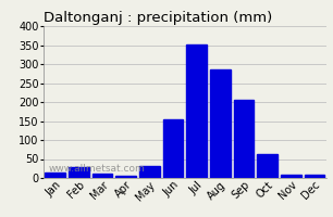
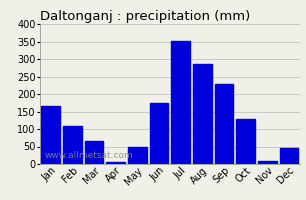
Jan: 15 -> 165
Feb: 28 -> 110
Mar: 12 -> 65
May: 32 -> 50
Jun: 155 -> 175
Sep: 205 -> 230
Oct: 63 -> 130
Dec: 10 -> 45
